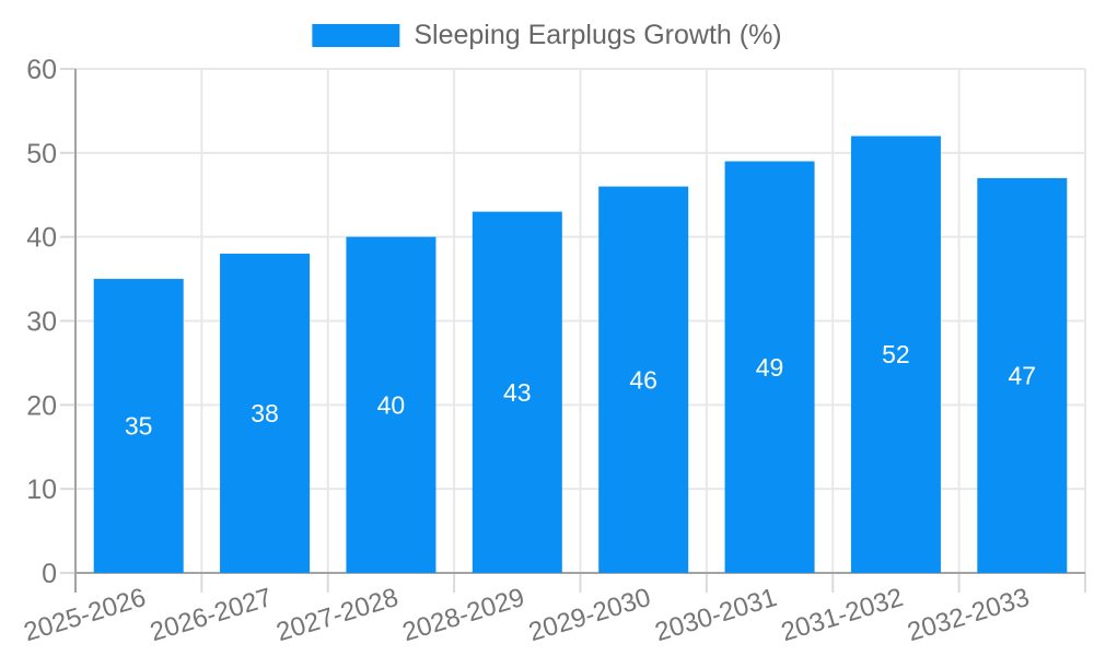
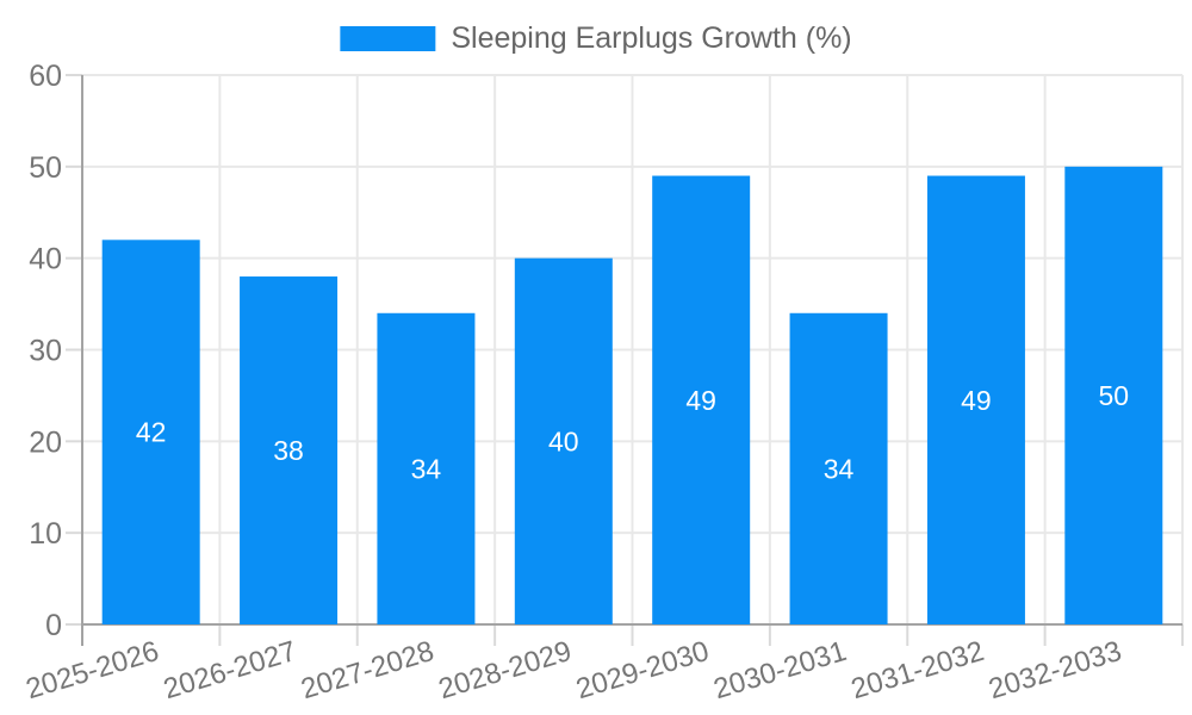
2025-2026: 35 -> 42
2027-2028: 40 -> 34
2028-2029: 43 -> 40
2029-2030: 46 -> 49
2030-2031: 49 -> 34
2031-2032: 52 -> 49
2032-2033: 47 -> 50
